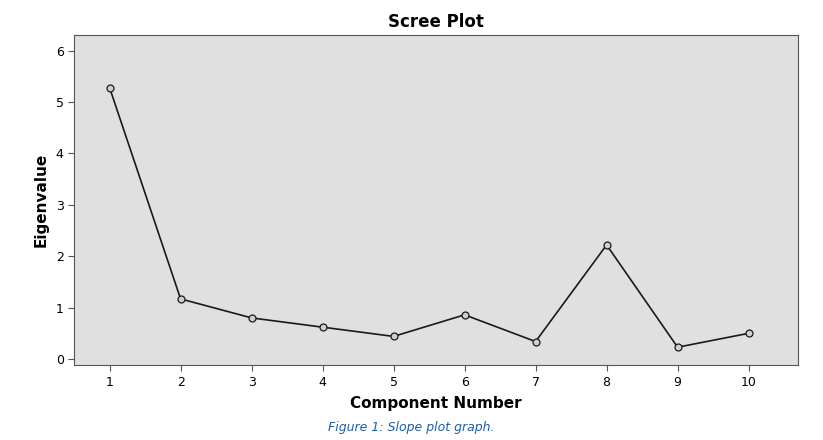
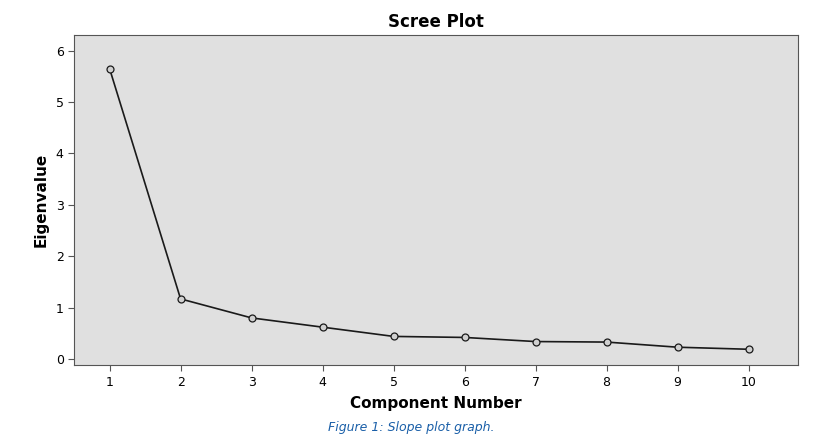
1: 5.28 -> 5.65
6: 0.86 -> 0.42
8: 2.22 -> 0.33
10: 0.50 -> 0.19
